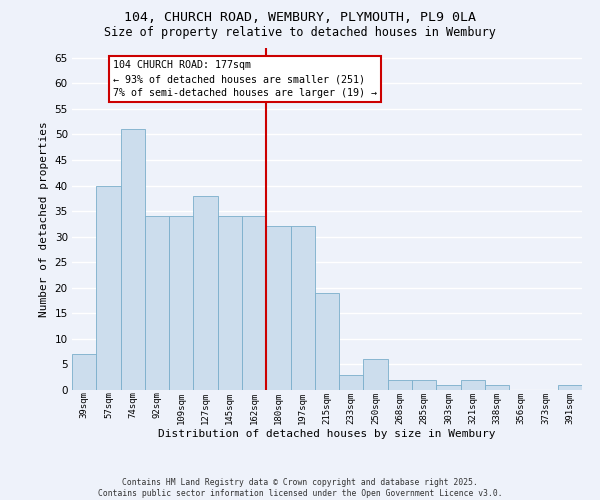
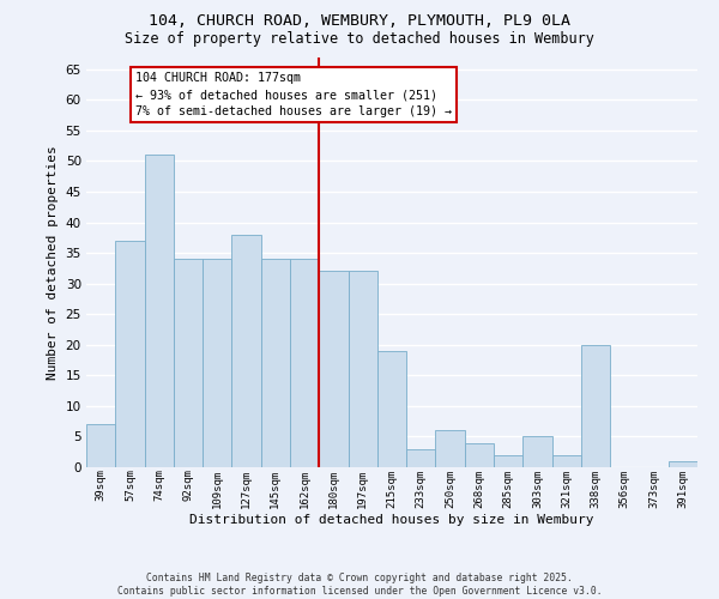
57sqm: 40 -> 37
268sqm: 2 -> 4
303sqm: 1 -> 5
338sqm: 1 -> 20
